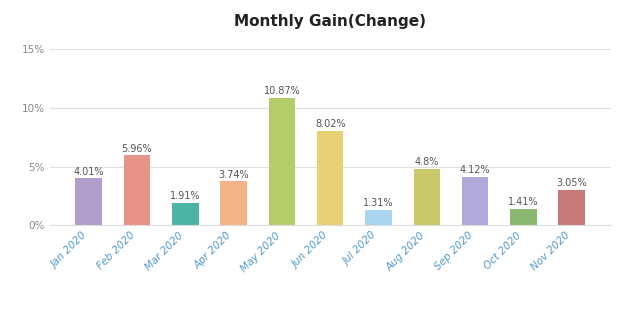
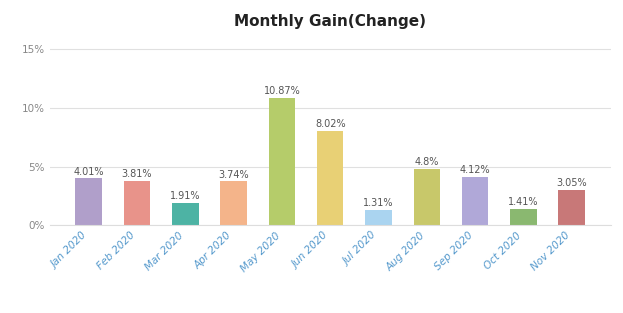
Feb 2020: 5.96% -> 3.81%
